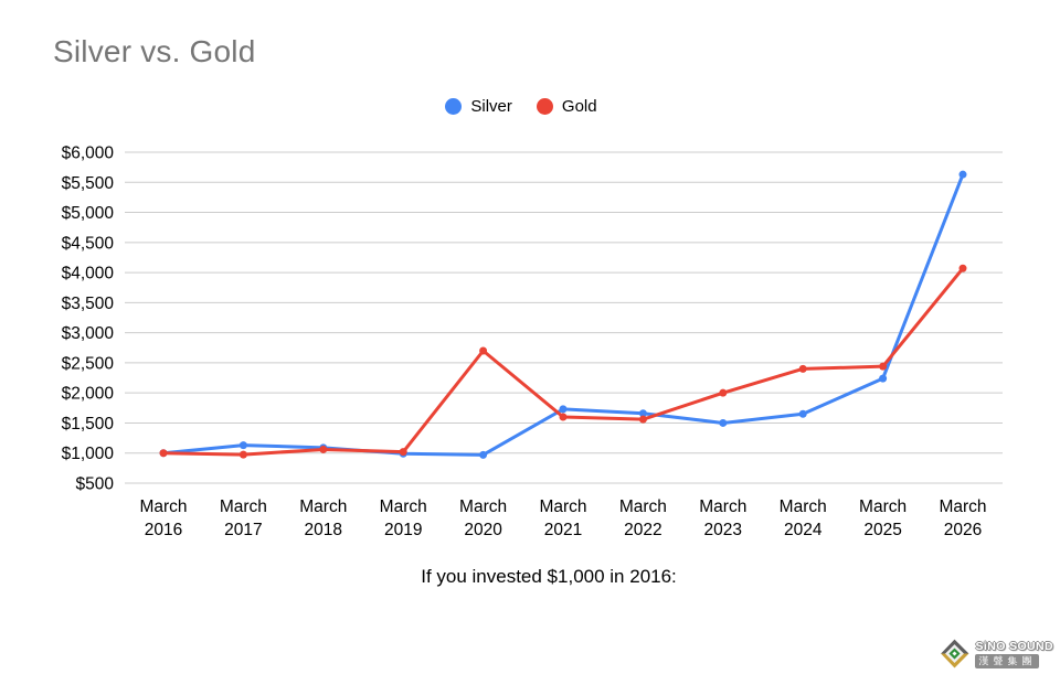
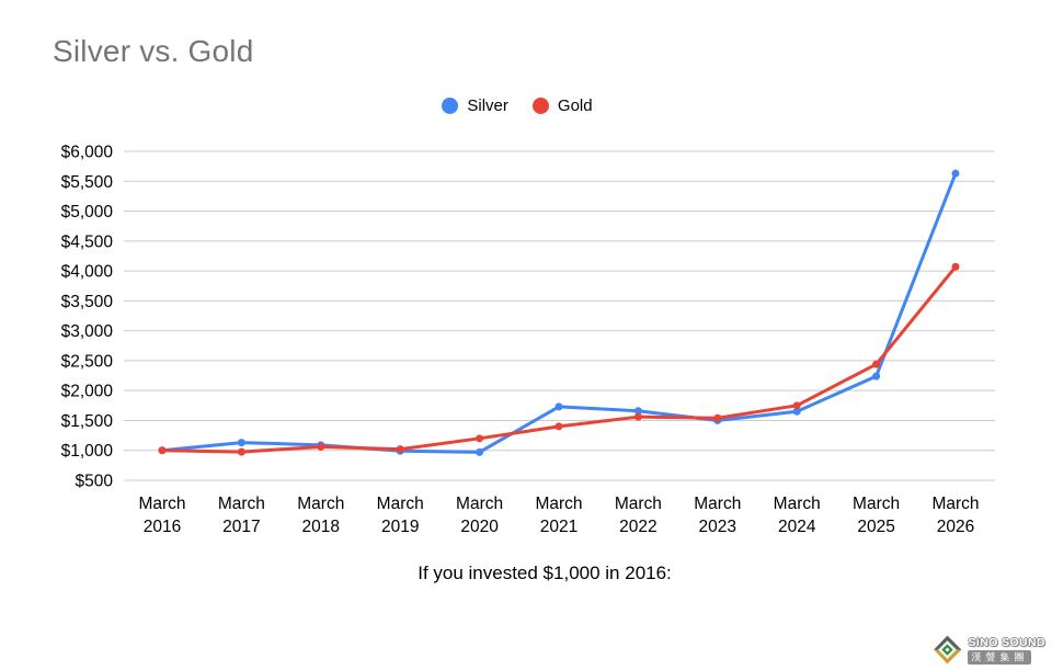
Gold/March 2020: $2700 -> $1200
Gold/March 2021: $1600 -> $1400
Gold/March 2023: $2000 -> $1500
Gold/March 2024: $2400 -> $1800
